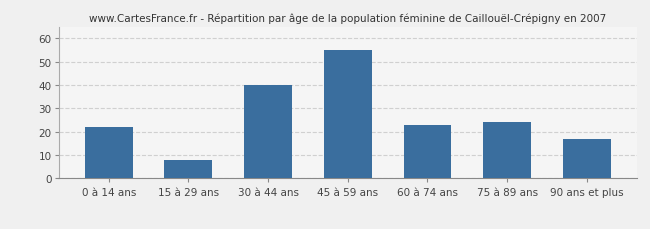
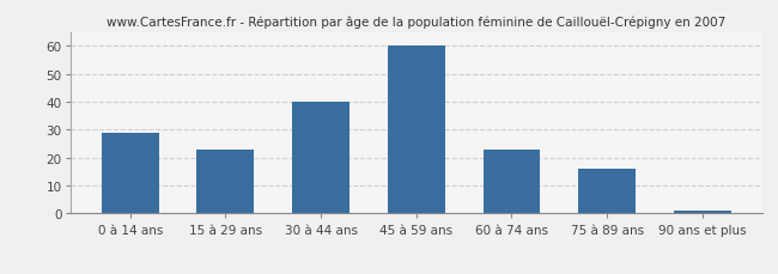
0 à 14 ans: 22 -> 29
15 à 29 ans: 8 -> 23
45 à 59 ans: 55 -> 60
75 à 89 ans: 24 -> 16
90 ans et plus: 17 -> 1
